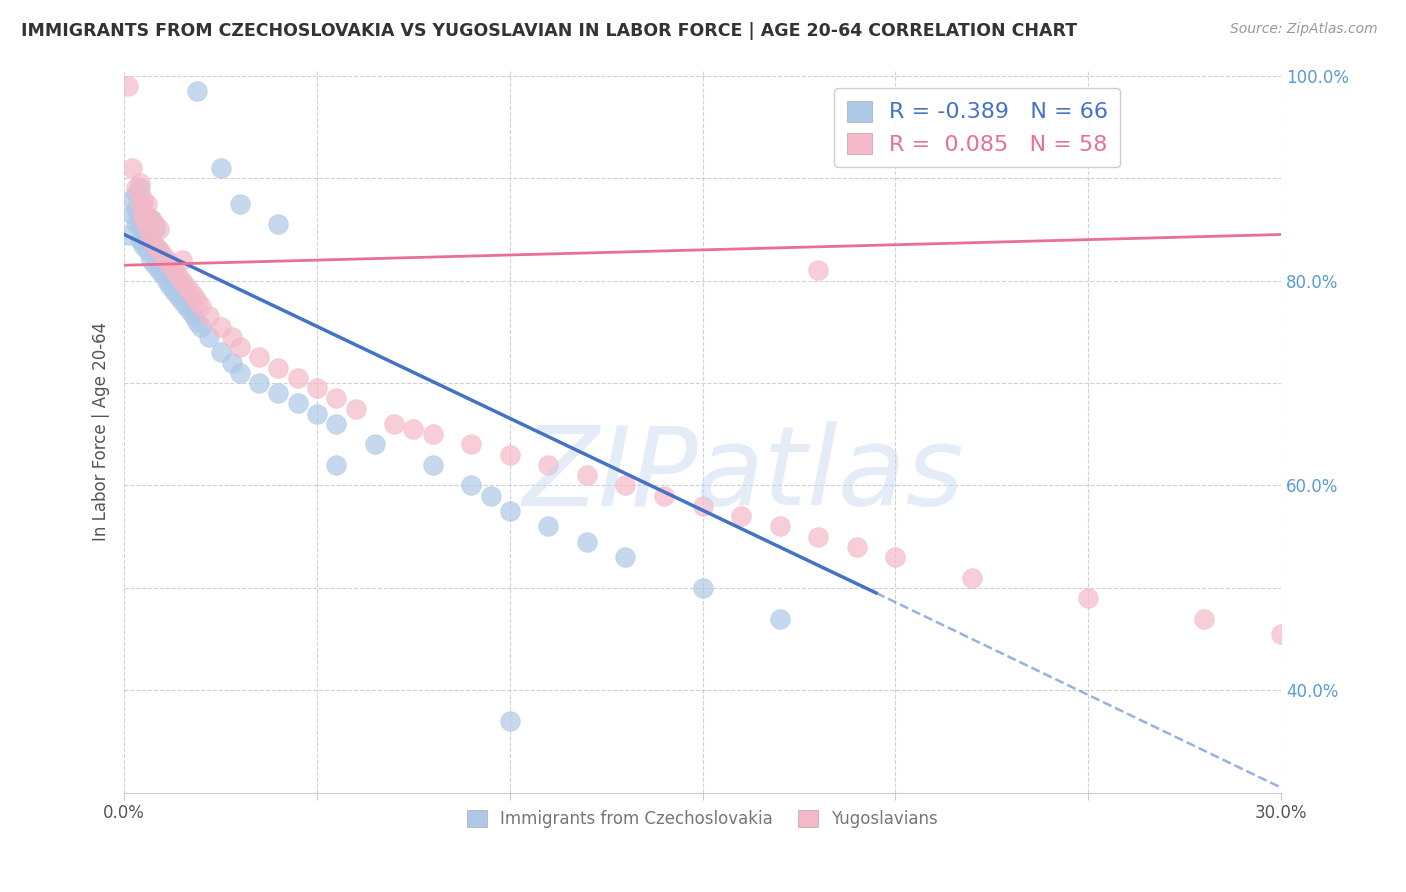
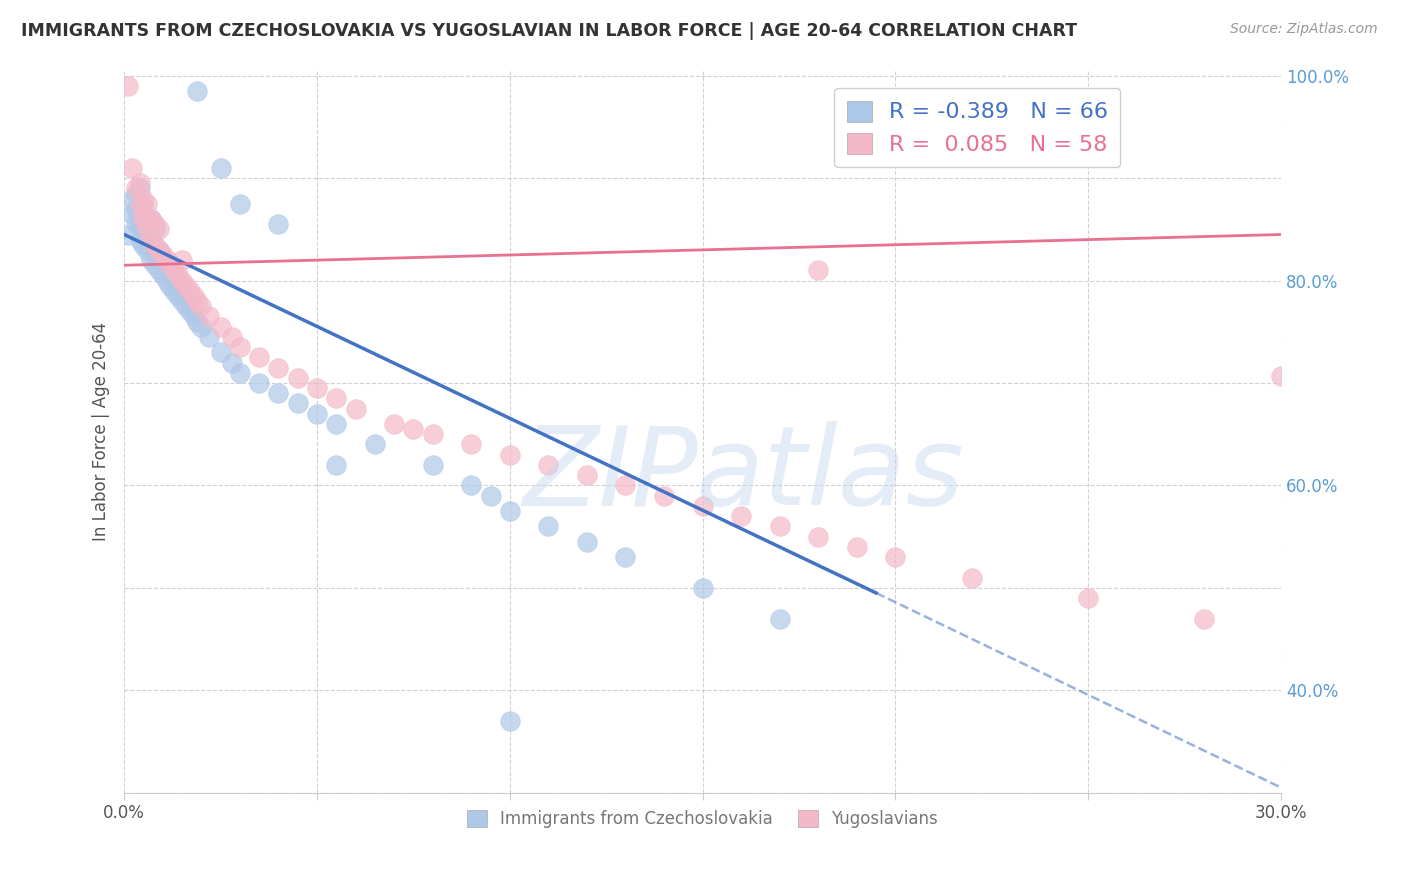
Yugoslavians/30.0%: 45.5% -> 70.7%
